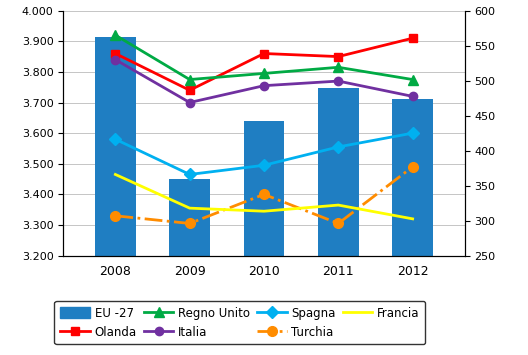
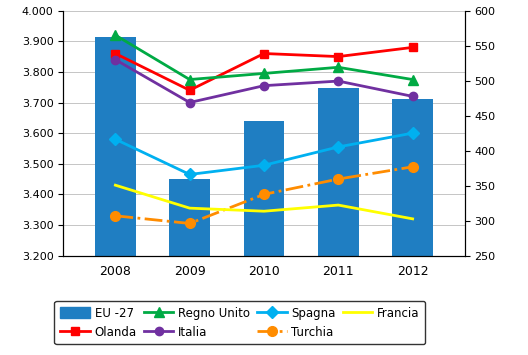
Francia/2008: 3.465 -> 3.430
Turchia/2011: 3.305 -> 3.450
Olanda/2012: 3.91 -> 3.88
